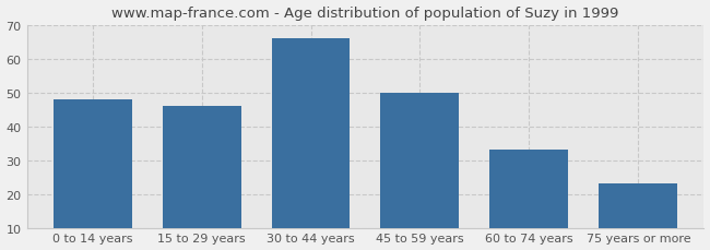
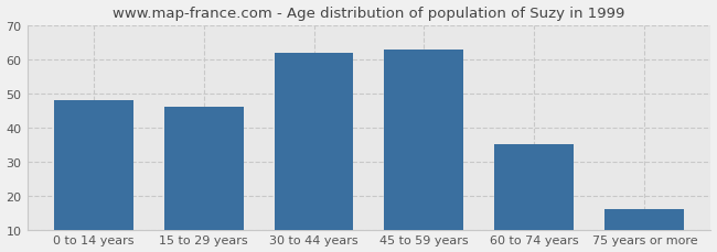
30 to 44 years: 66 -> 62
45 to 59 years: 50 -> 63
60 to 74 years: 33 -> 35
75 years or more: 23 -> 16
